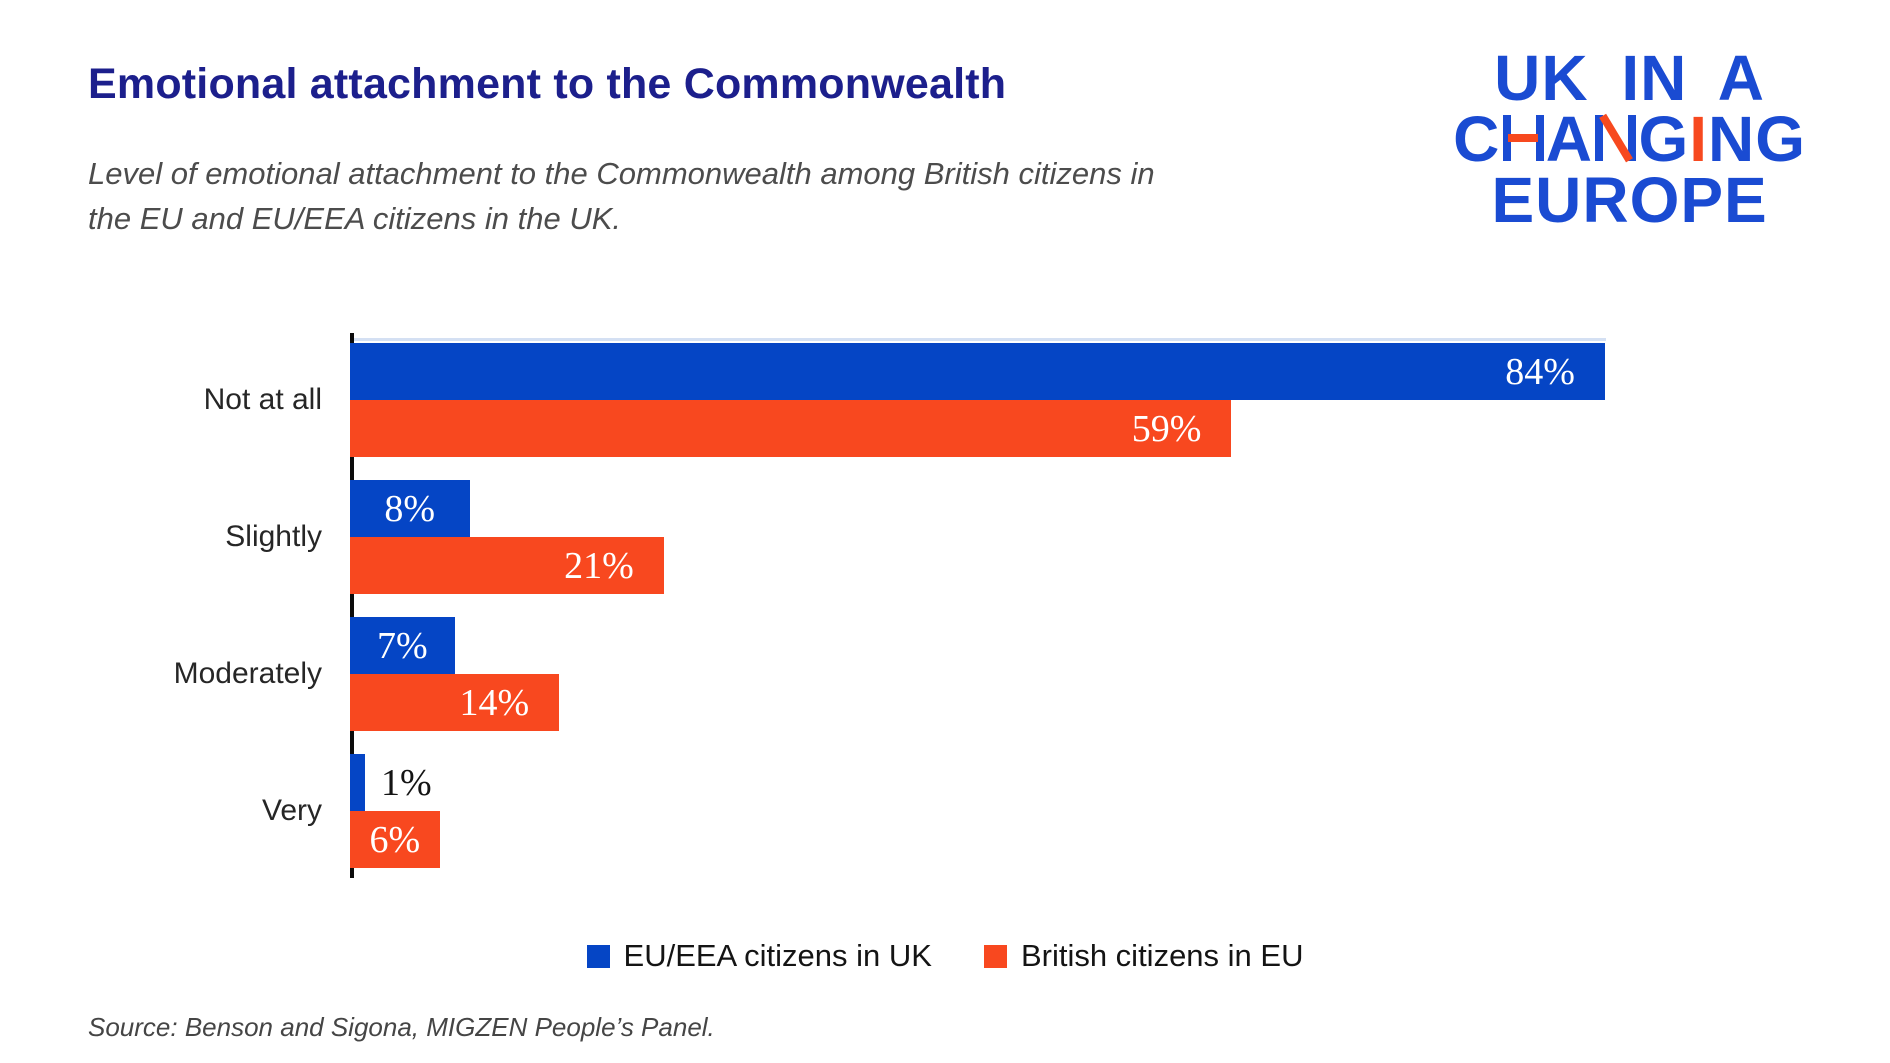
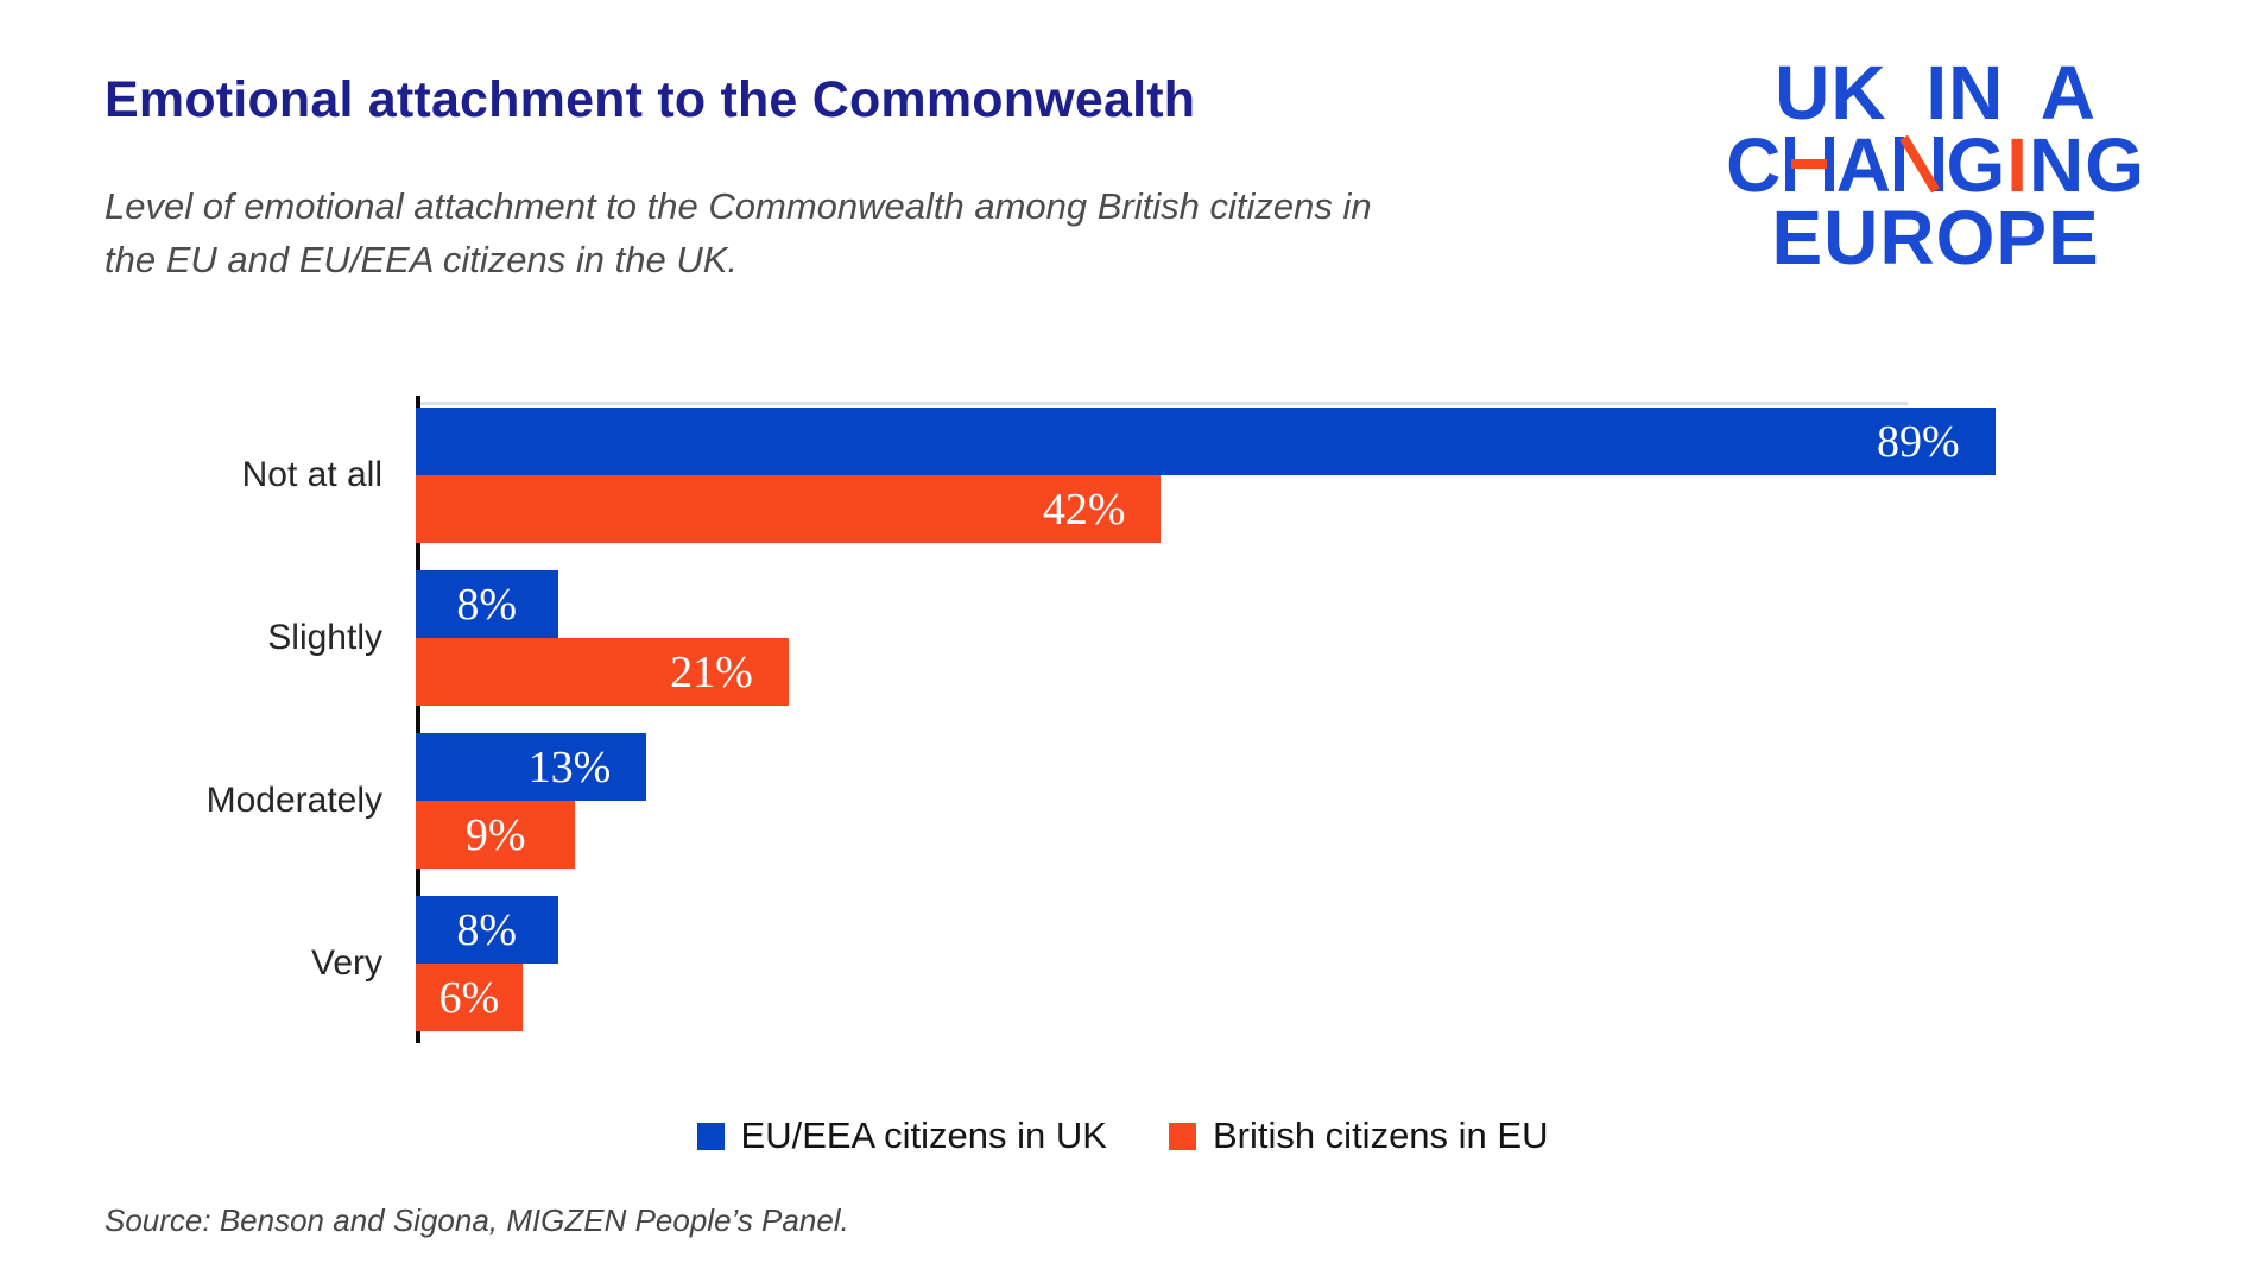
EU/EEA citizens in UK/Not at all: 84% -> 89%
British citizens in EU/Not at all: 59% -> 42%
EU/EEA citizens in UK/Moderately: 7% -> 13%
British citizens in EU/Moderately: 14% -> 9%
EU/EEA citizens in UK/Very: 1% -> 8%
